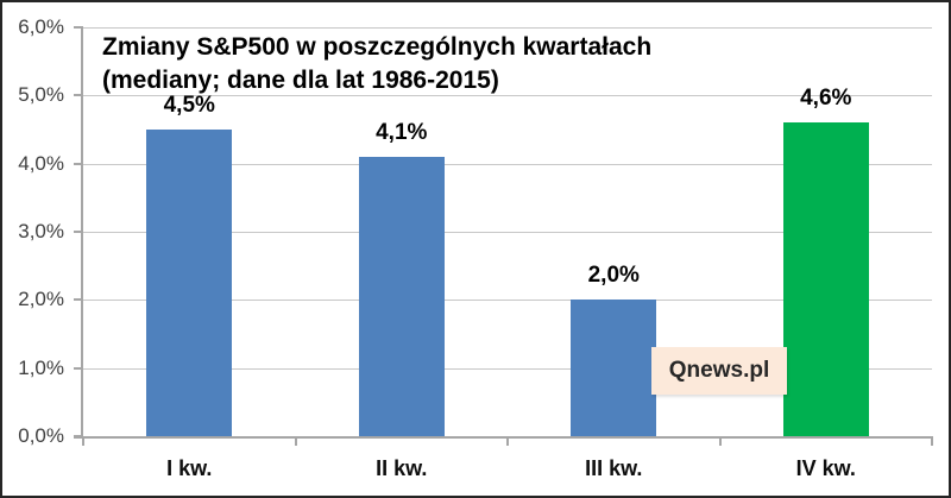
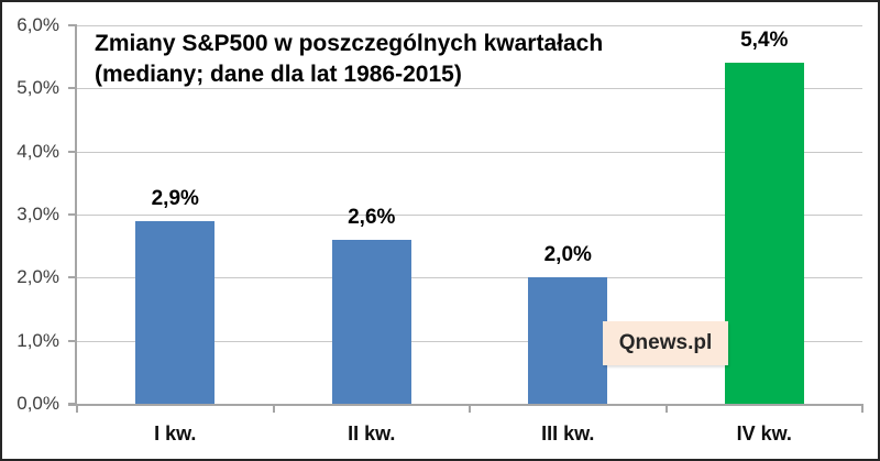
I kw.: 4,5% -> 2,9%
II kw.: 4,1% -> 2,6%
IV kw.: 4,6% -> 5,4%
